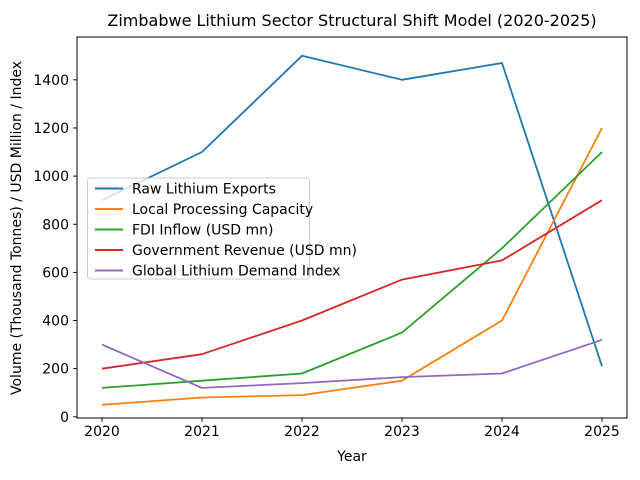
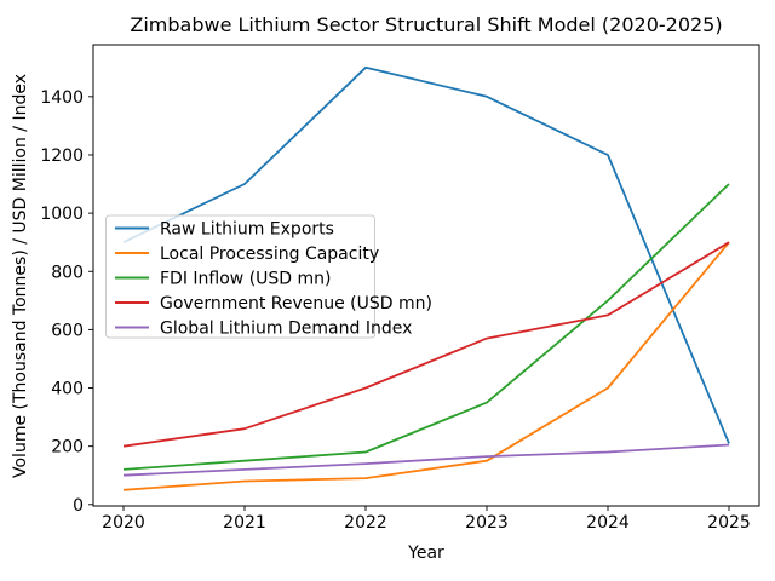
Global Lithium Demand Index/2020: 300 -> 100
Raw Lithium Exports/2024: 1470 -> 1200
Local Processing Capacity/2025: 1200 -> 900
Global Lithium Demand Index/2025: 320 -> 200
